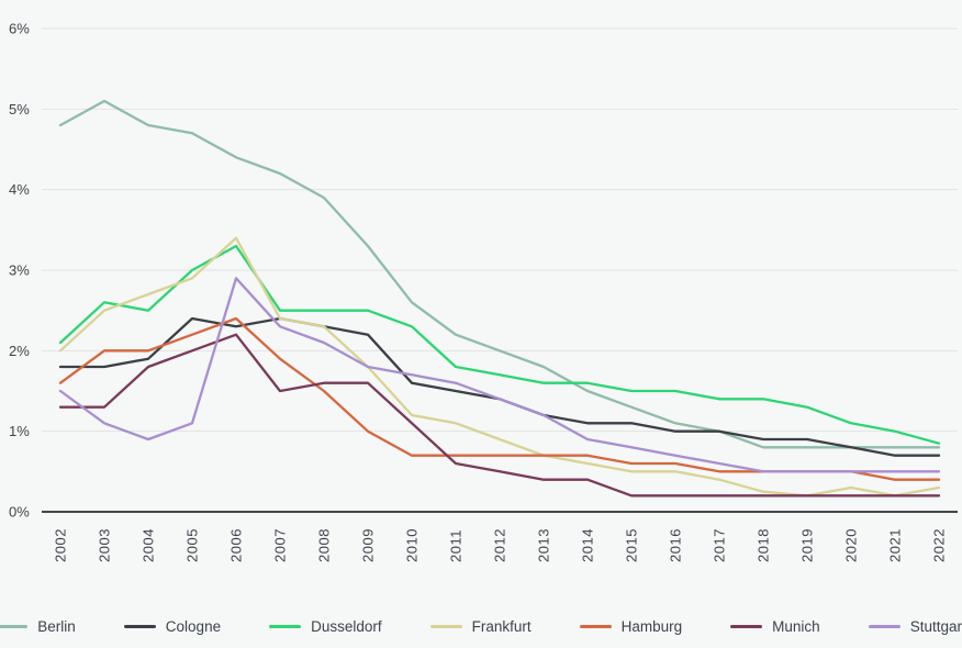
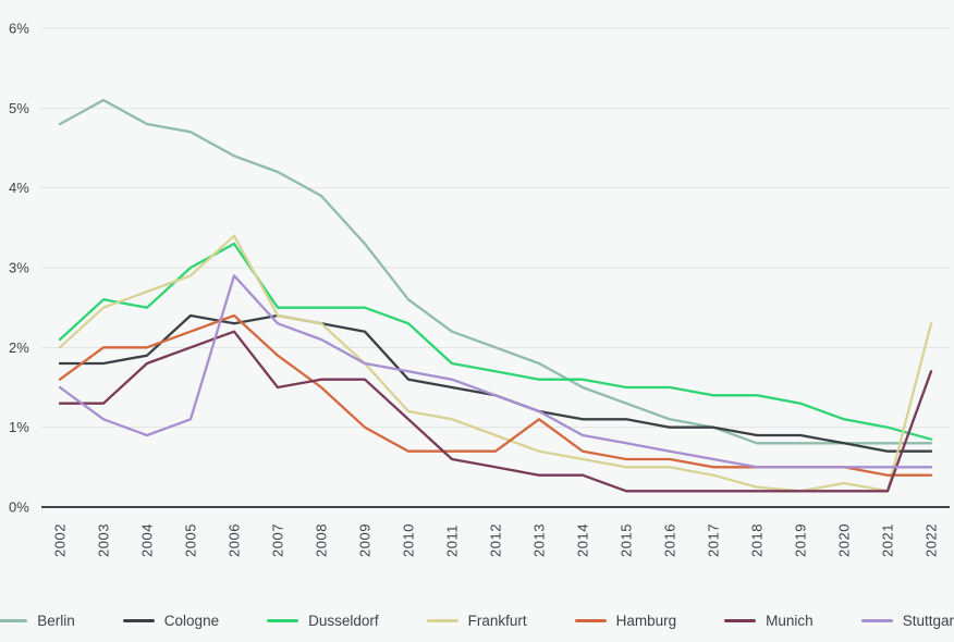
Hamburg/2013: 0.7% -> 1.1%
Frankfurt/2022: 0.3% -> 2.3%
Munich/2022: 0.2% -> 1.7%
